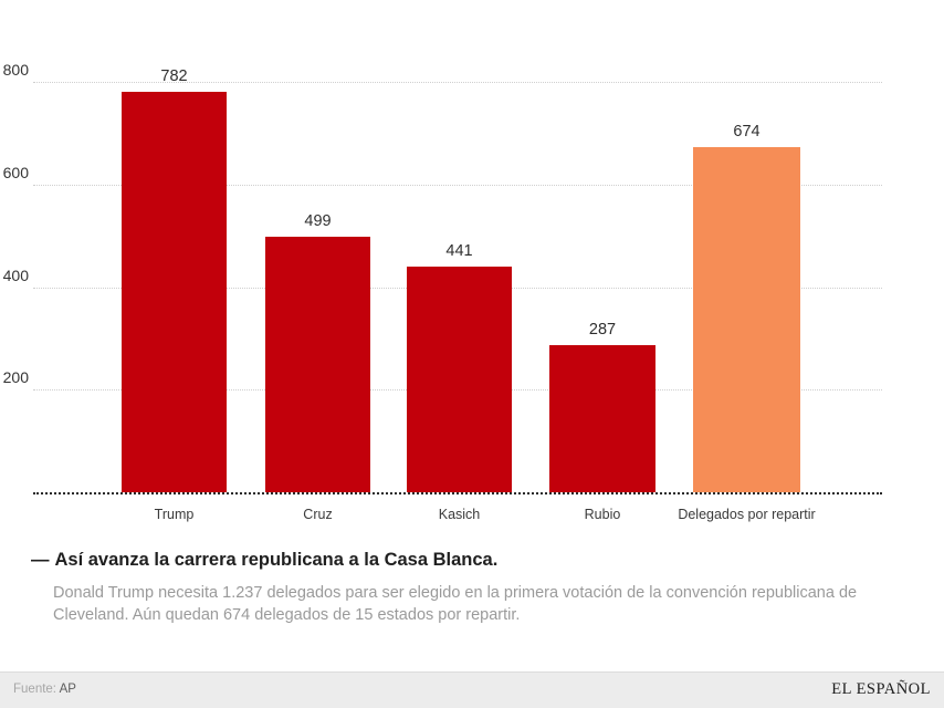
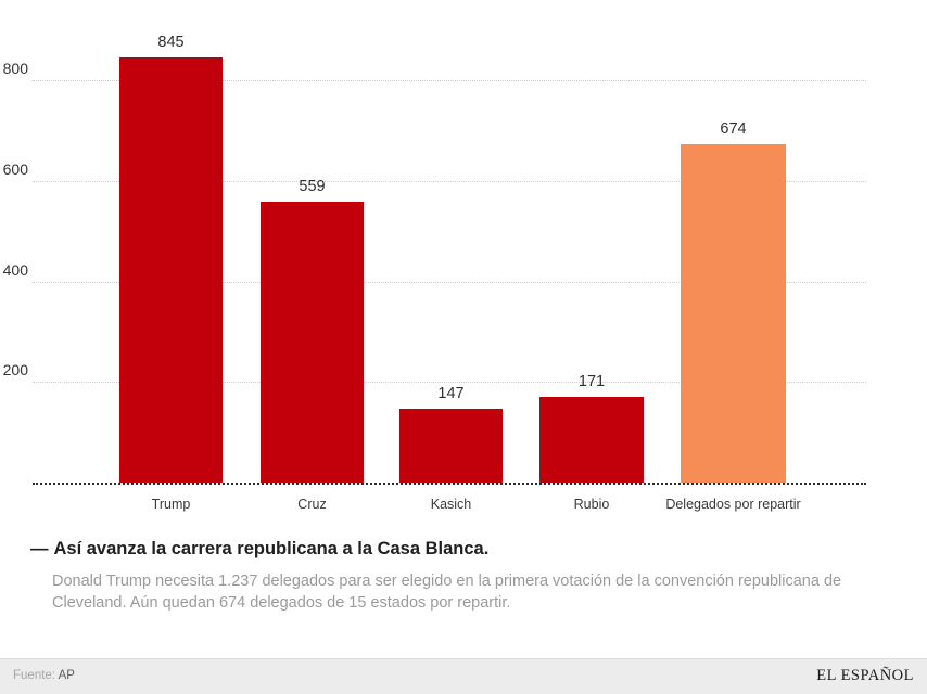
Trump: 782 -> 845
Cruz: 499 -> 559
Kasich: 441 -> 147
Rubio: 287 -> 171
